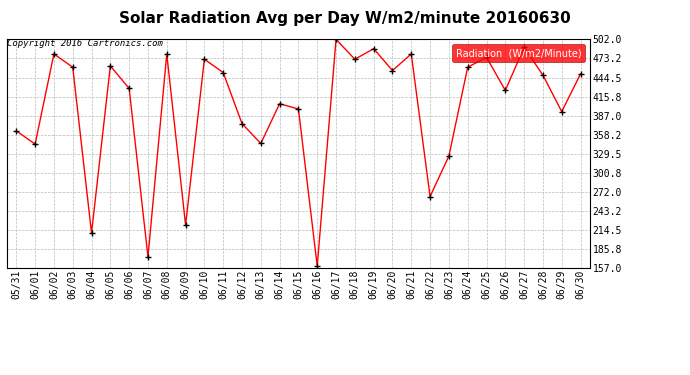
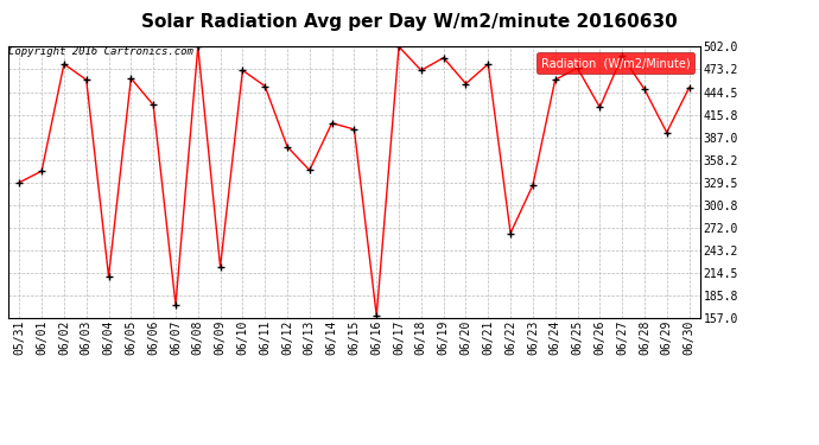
05/31: 364 -> 330
06/08: 480 -> 502
